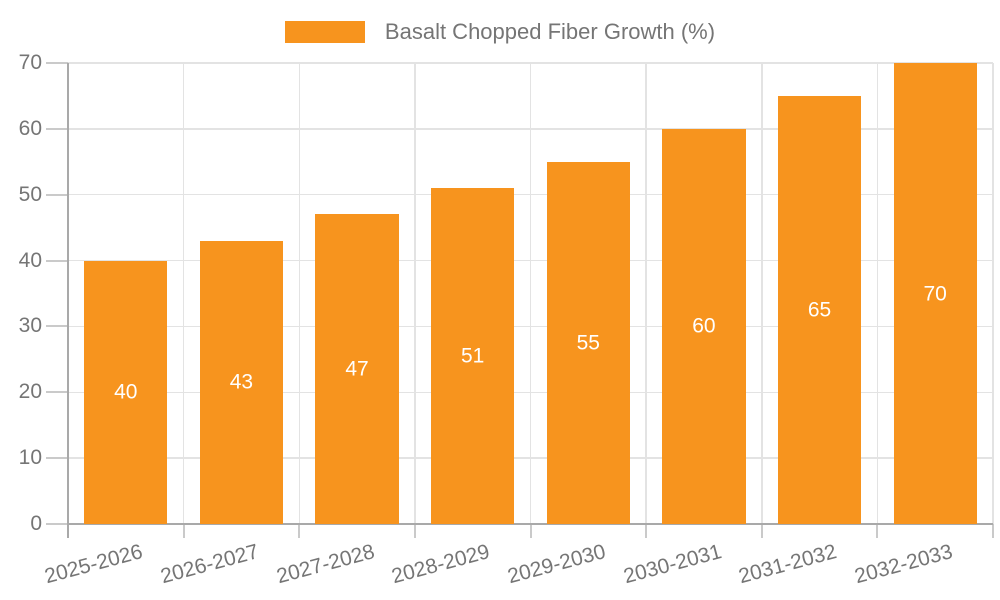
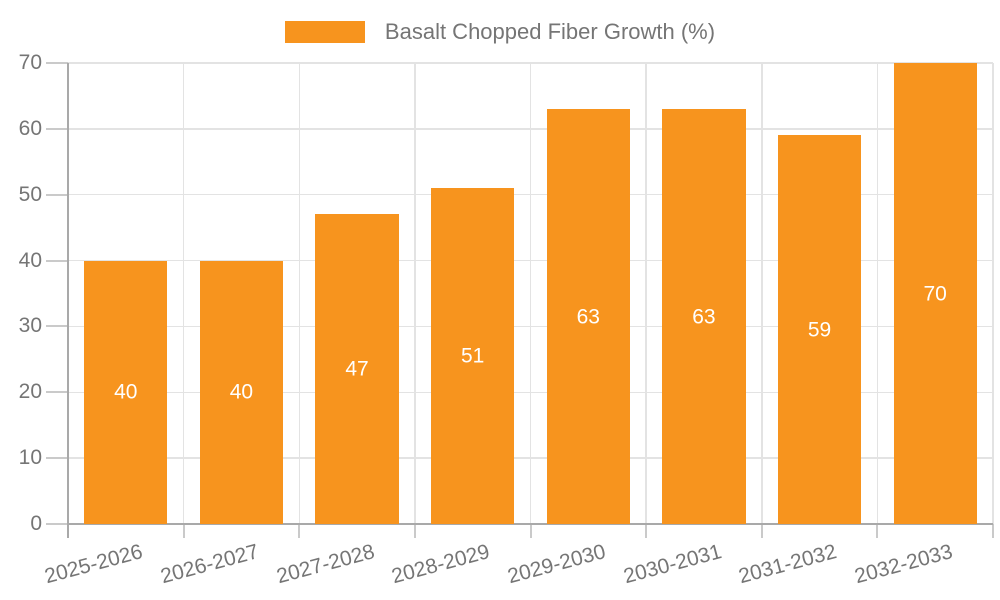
2026-2027: 43 -> 40
2029-2030: 55 -> 63
2030-2031: 60 -> 63
2031-2032: 65 -> 59
